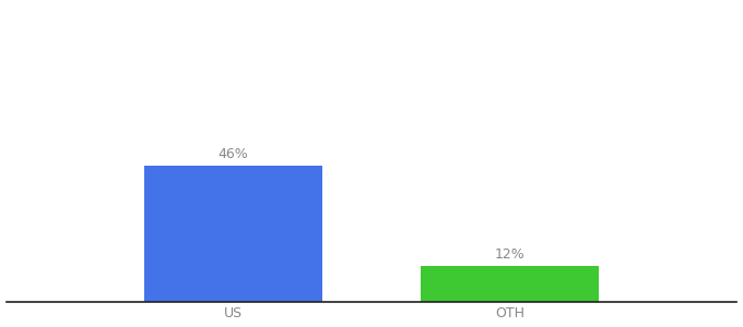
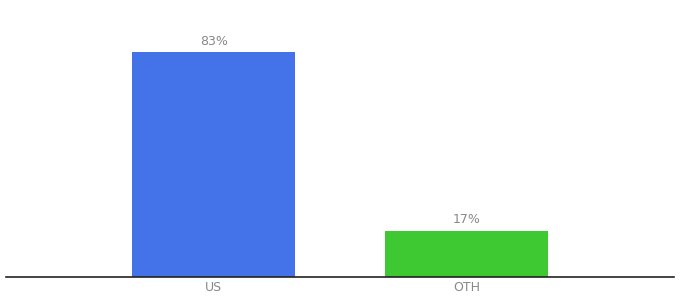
US: 46% -> 83%
OTH: 12% -> 17%
